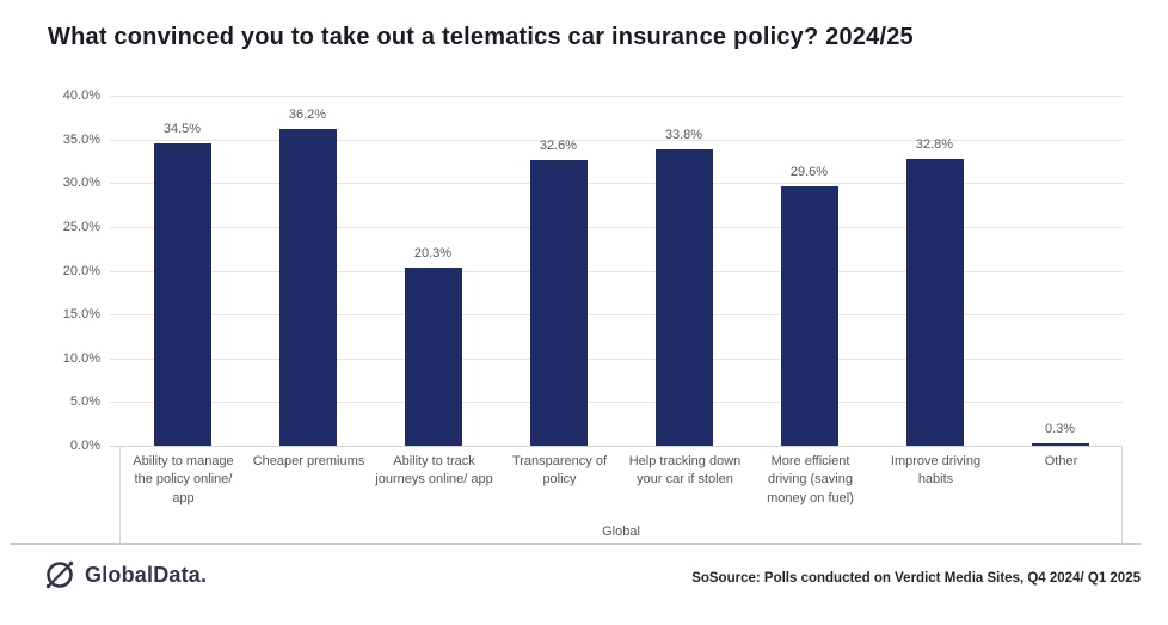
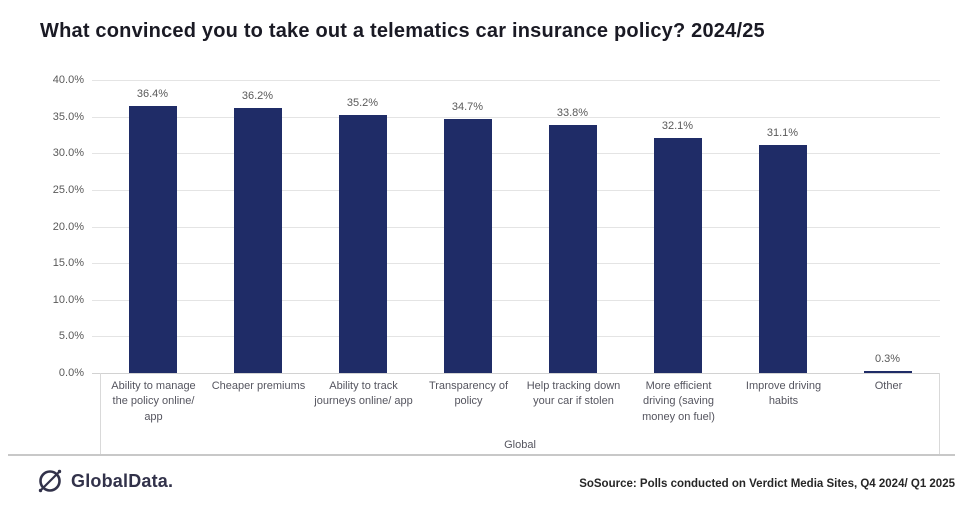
Ability to manage the policy online/ app: 34.5% -> 36.4%
Ability to track journeys online/ app: 20.3% -> 35.2%
Transparency of policy: 32.6% -> 34.7%
More efficient driving (saving money on fuel): 29.6% -> 32.1%
Improve driving habits: 32.8% -> 31.1%
